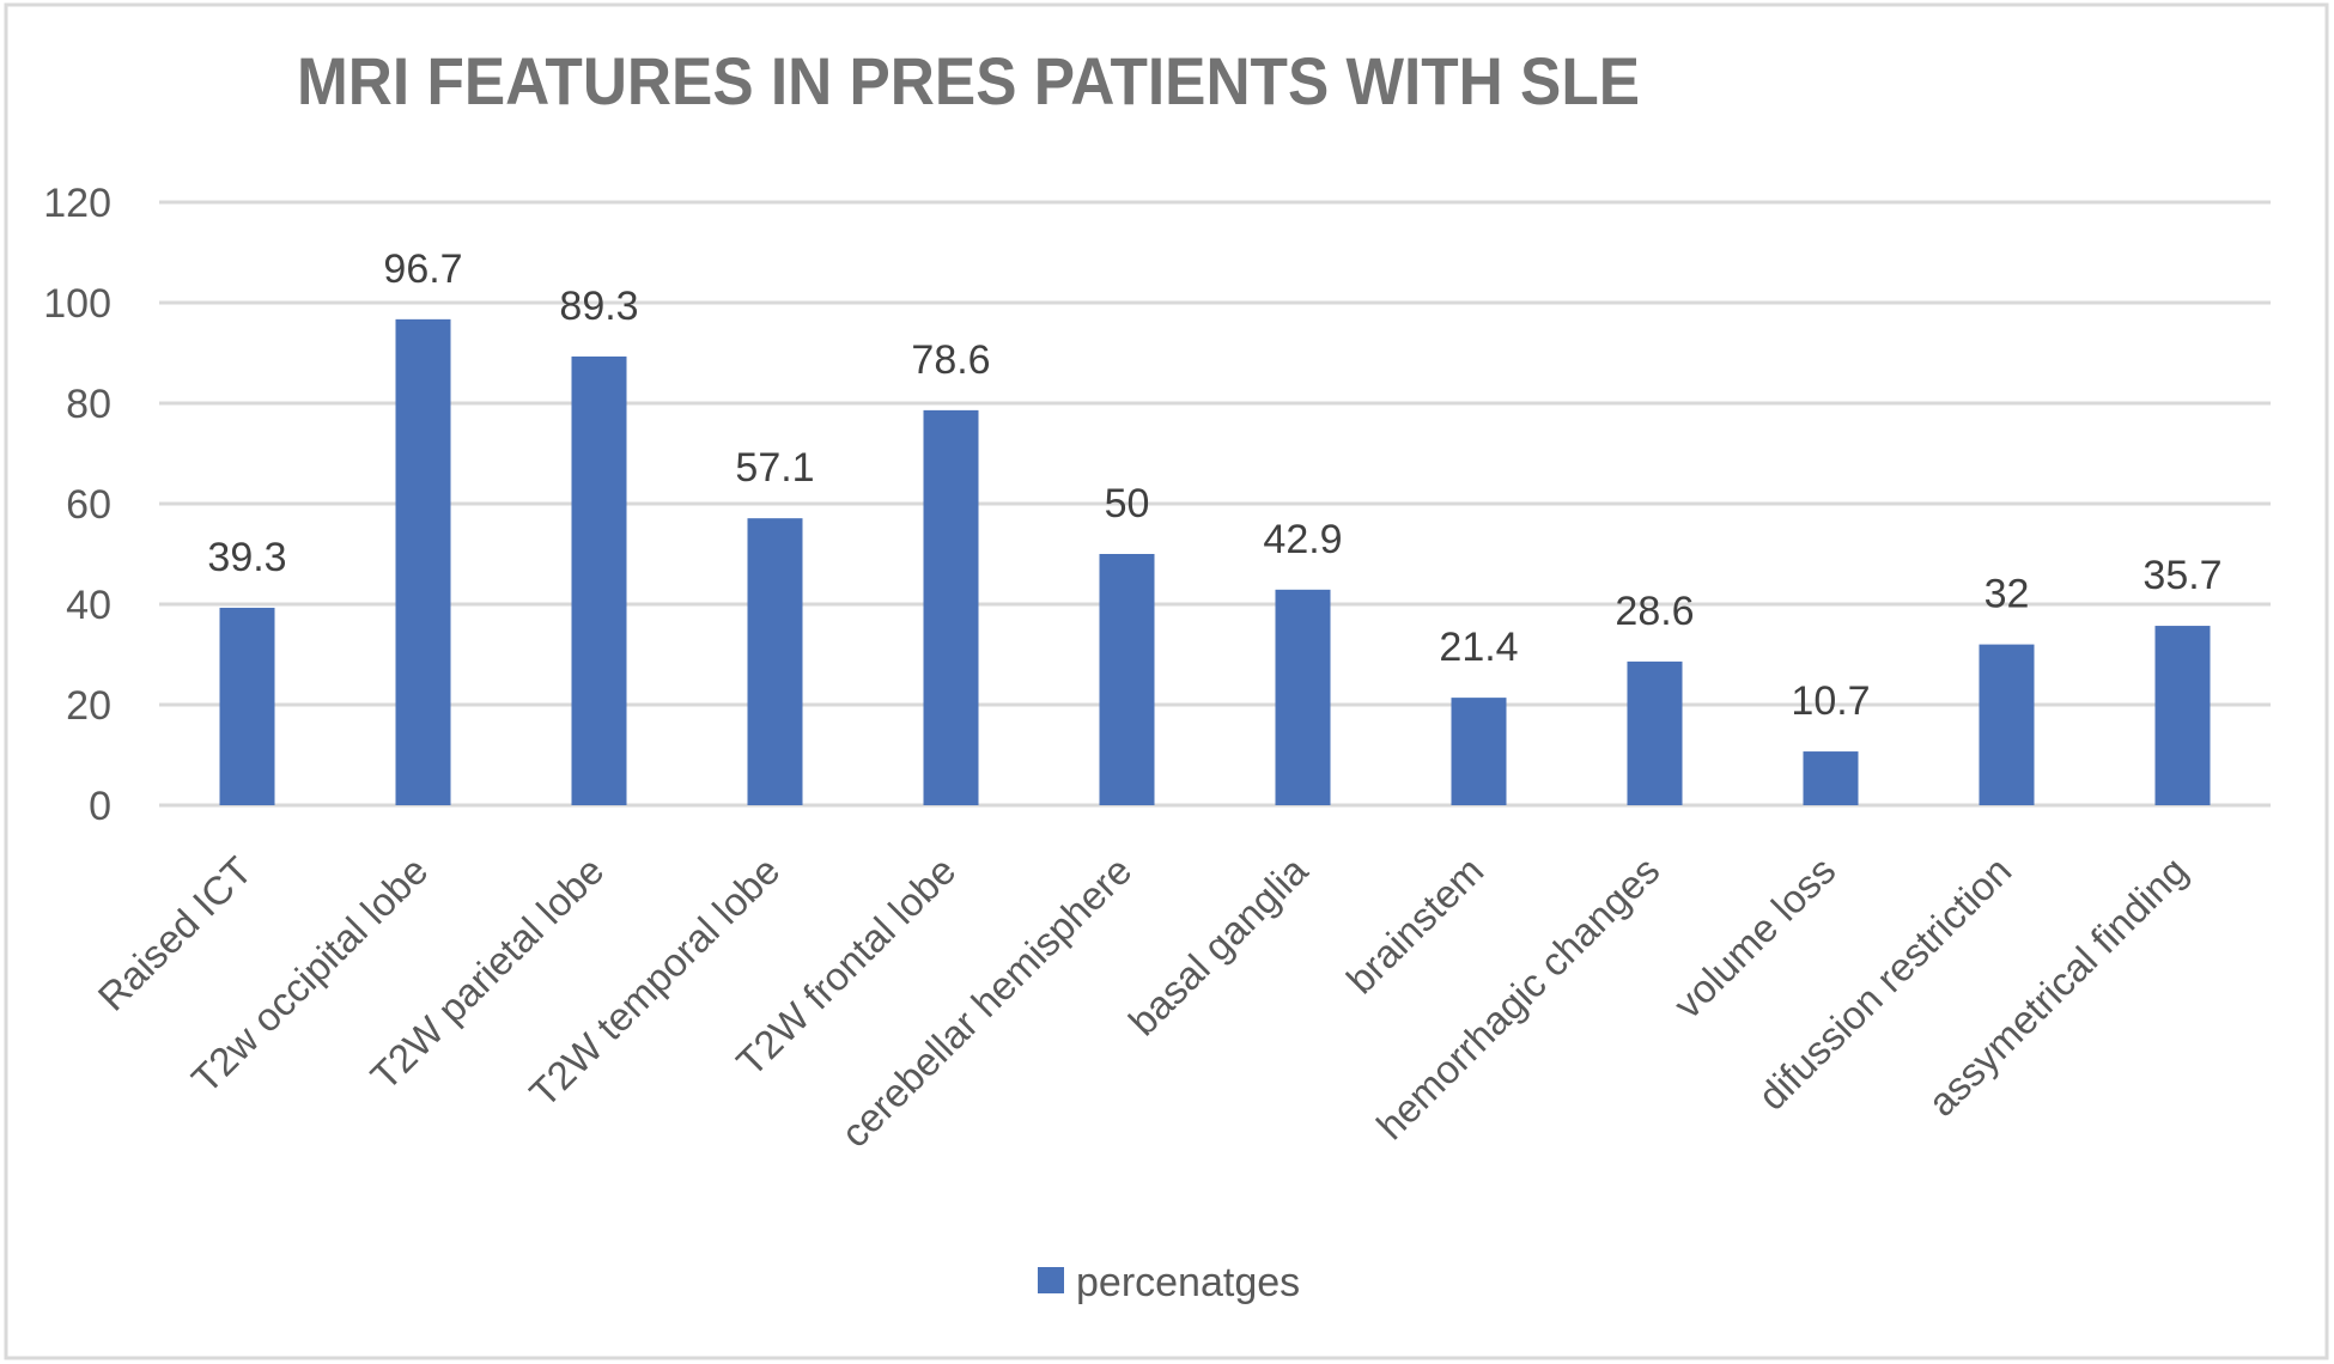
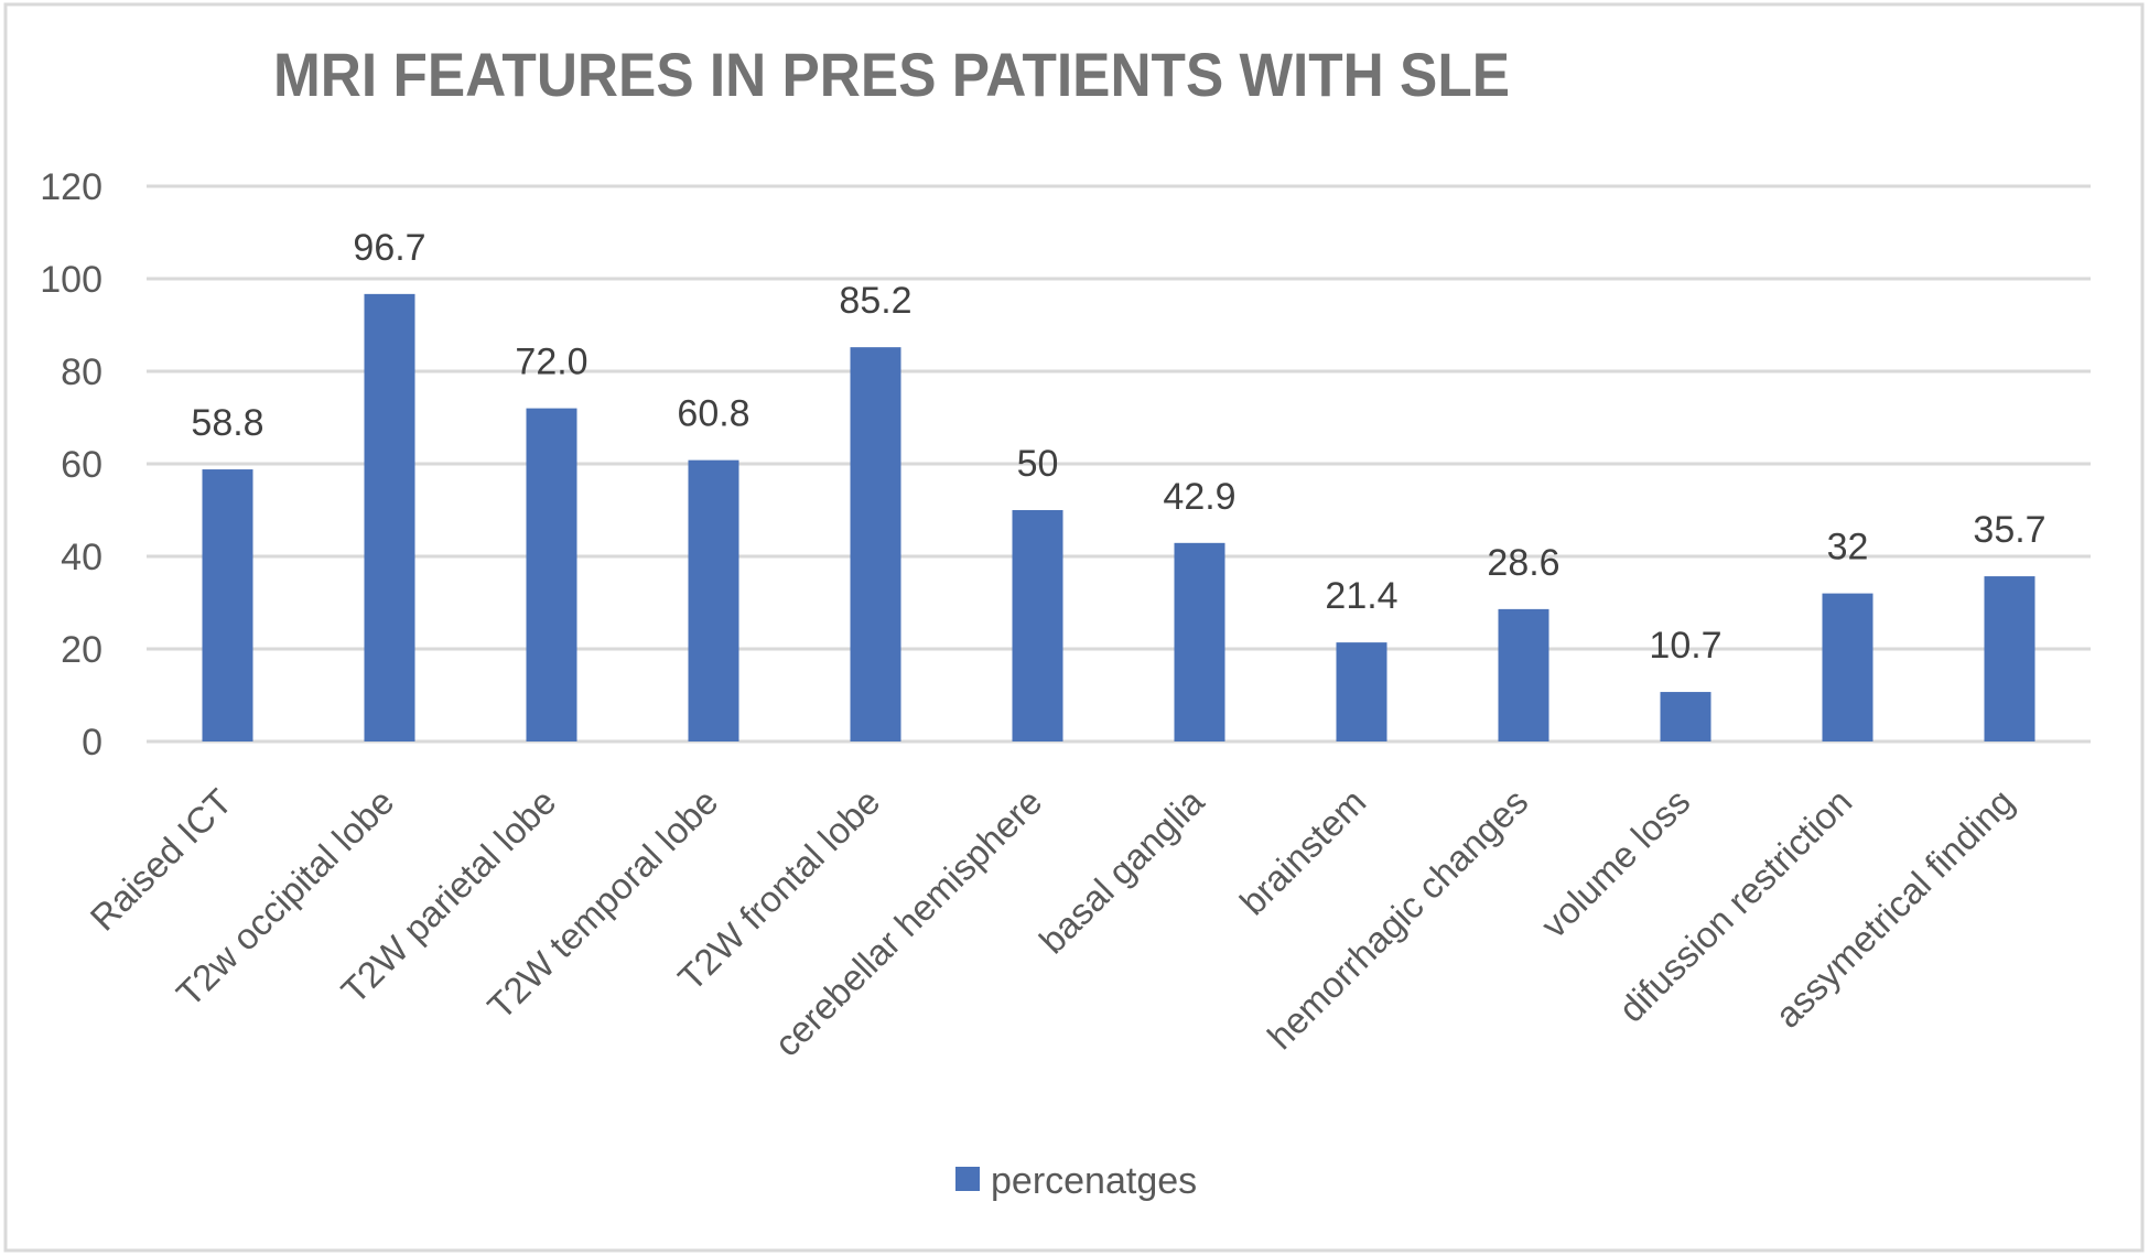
Raised ICT: 39.3 -> 58.8
T2W parietal lobe: 89.3 -> 72.0
T2W temporal lobe: 57.1 -> 60.8
T2W frontal lobe: 78.6 -> 85.2
